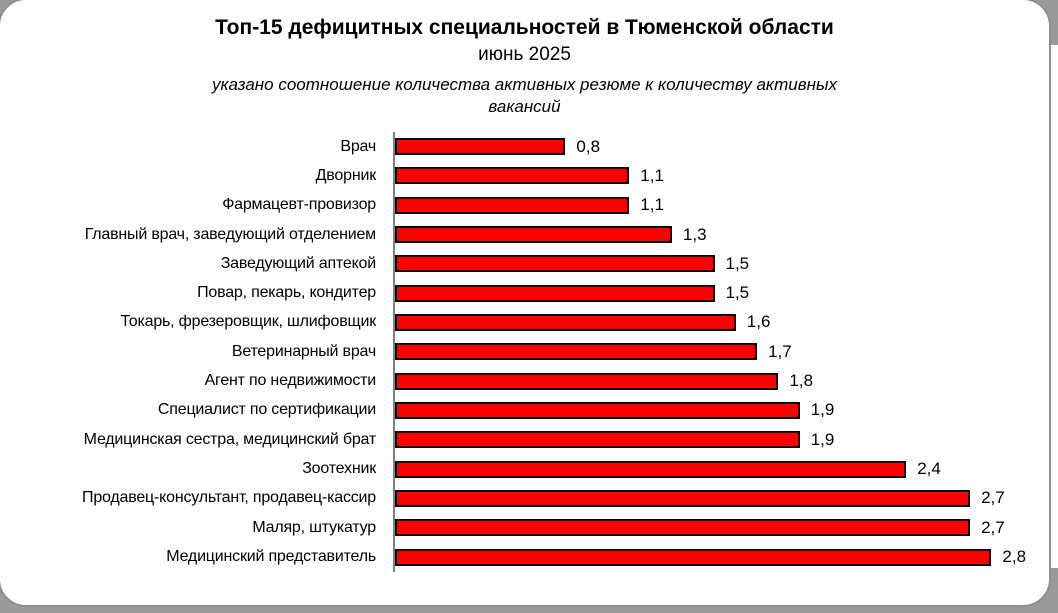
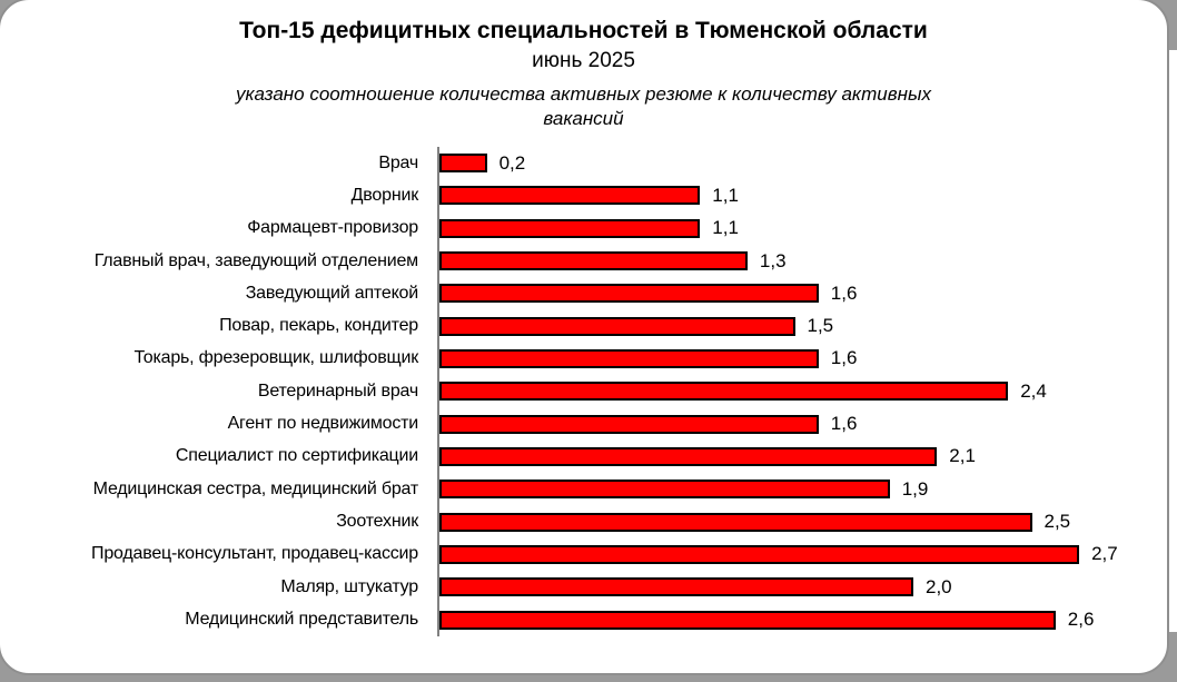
Врач: 0,8 -> 0,2
Заведующий аптекой: 1,5 -> 1,6
Ветеринарный врач: 1,7 -> 2,4
Агент по недвижимости: 1,8 -> 1,6
Специалист по сертификации: 1,9 -> 2,1
Зоотехник: 2,4 -> 2,5
Маляр, штукатур: 2,7 -> 2,0
Медицинский представитель: 2,8 -> 2,6
